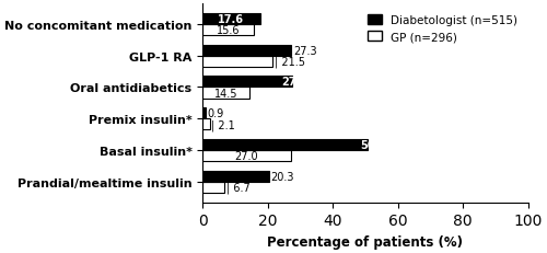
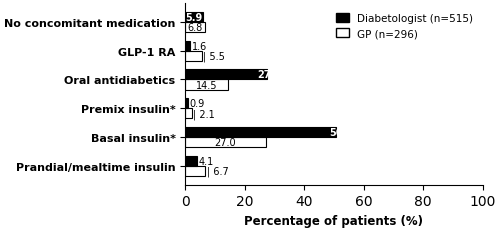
Diabetologist (n=515)/No concomitant medication: 17.6 -> 5.9
GP (n=296)/No concomitant medication: 15.6 -> 6.8
Diabetologist (n=515)/GLP-1 RA: 27.3 -> 1.6
GP (n=296)/GLP-1 RA: 21.5 -> 5.5
Diabetologist (n=515)/Prandial/mealtime insulin: 20.3 -> 4.1
